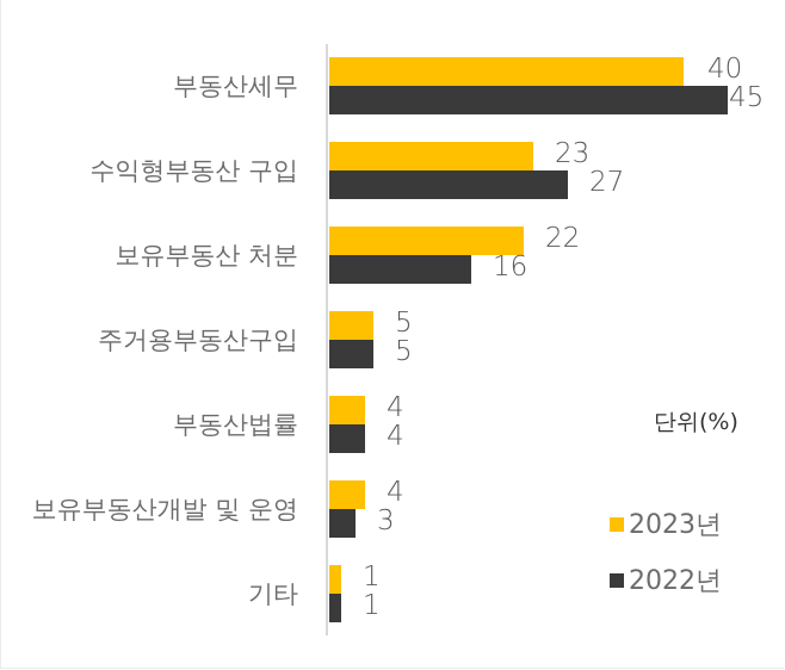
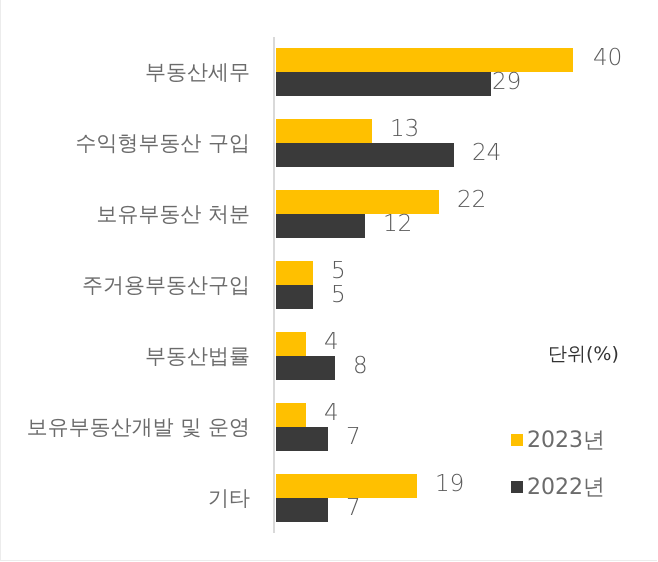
2022년/부동산세무: 45 -> 29
2023년/수익형부동산 구입: 23 -> 13
2022년/수익형부동산 구입: 27 -> 24
2022년/보유부동산 처분: 16 -> 12
2022년/부동산법률: 4 -> 8
2022년/보유부동산개발 및 운영: 3 -> 7
2023년/기타: 1 -> 19
2022년/기타: 1 -> 7
